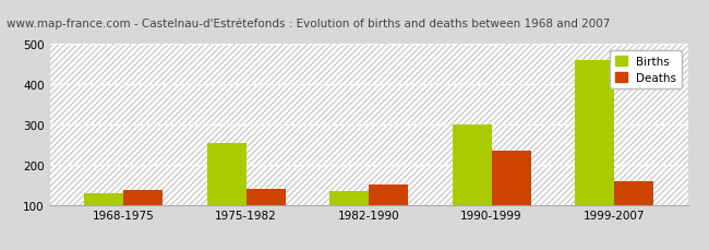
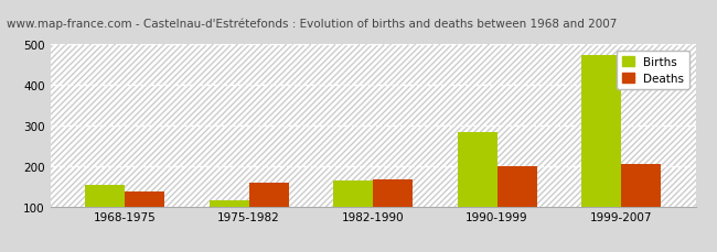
Births/1968-1975: 130 -> 152
Births/1975-1982: 255 -> 115
Deaths/1975-1982: 140 -> 158
Births/1982-1990: 135 -> 163
Deaths/1982-1990: 150 -> 166
Births/1990-1999: 300 -> 283
Deaths/1990-1999: 235 -> 200
Births/1999-2007: 460 -> 475
Deaths/1999-2007: 160 -> 206
